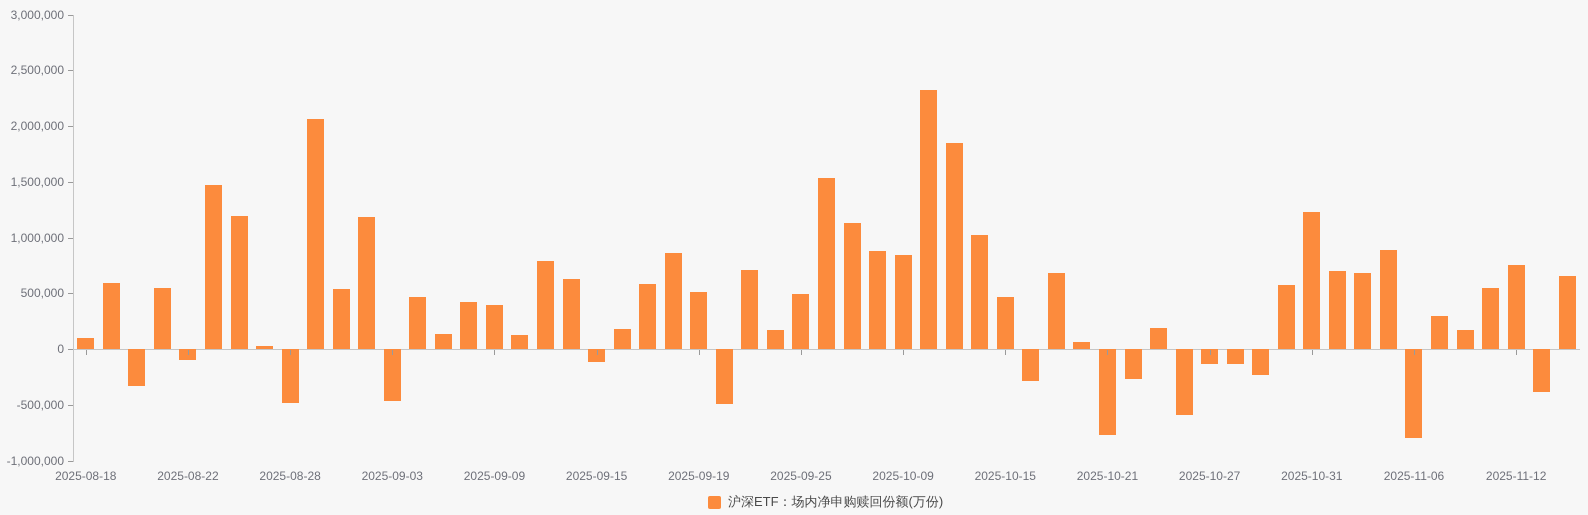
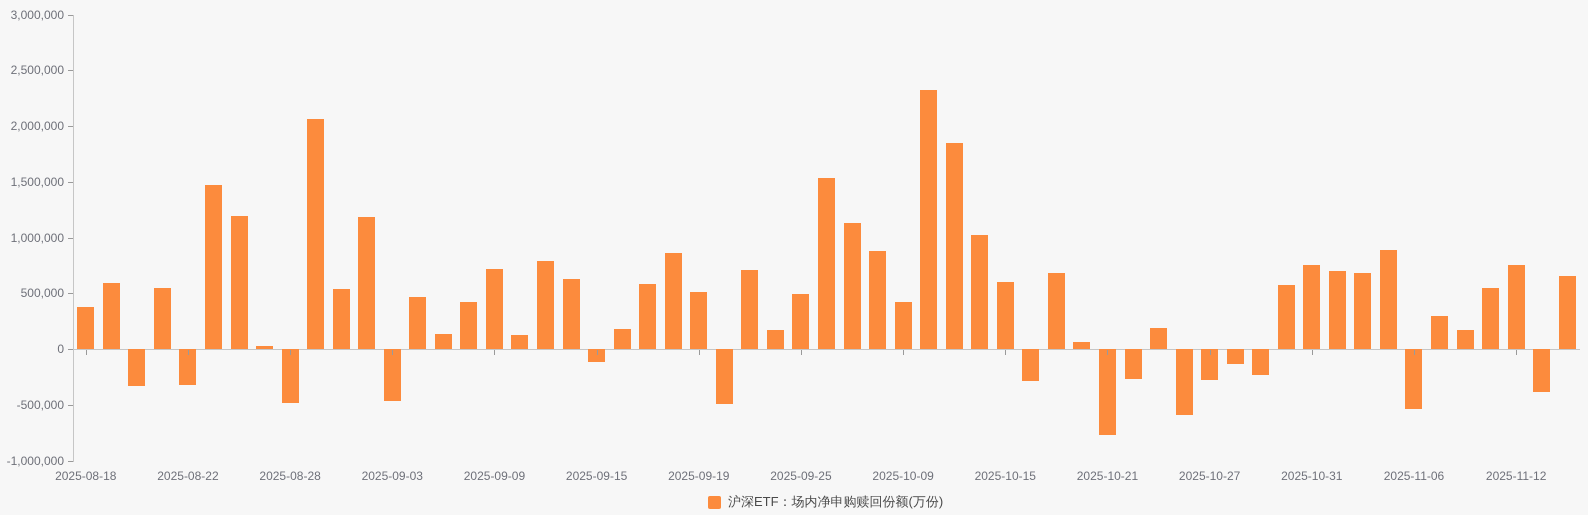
2025-08-18: 100000 -> 380000
2025-08-22: -100000 -> -320000
2025-09-09: 400000 -> 720000
2025-10-09: 840000 -> 420000
2025-10-15: 470000 -> 600000
2025-10-27: -140000 -> -280000
2025-10-31: 1230000 -> 750000
2025-11-06: -800000 -> -540000
